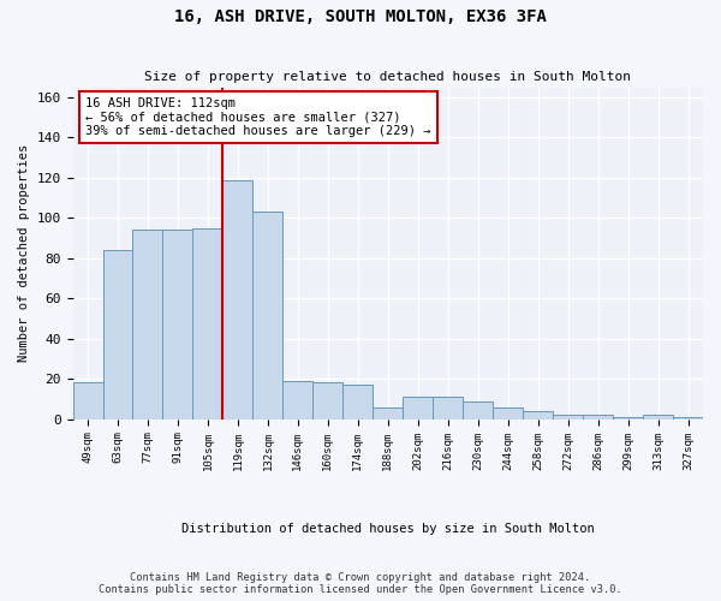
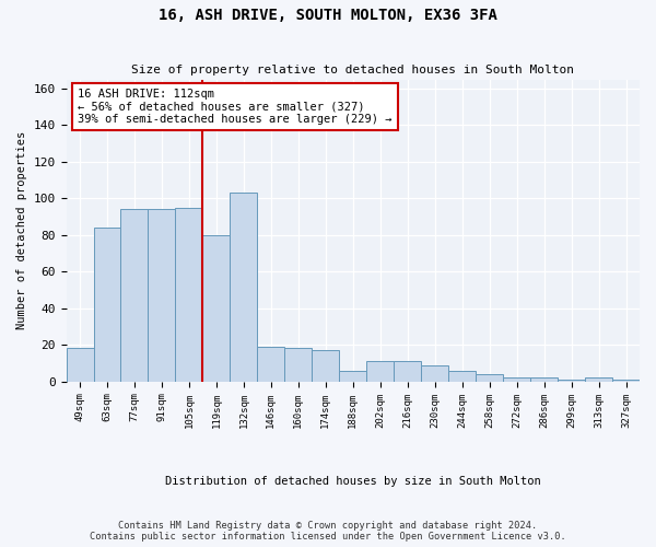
119sqm: 119 -> 80
